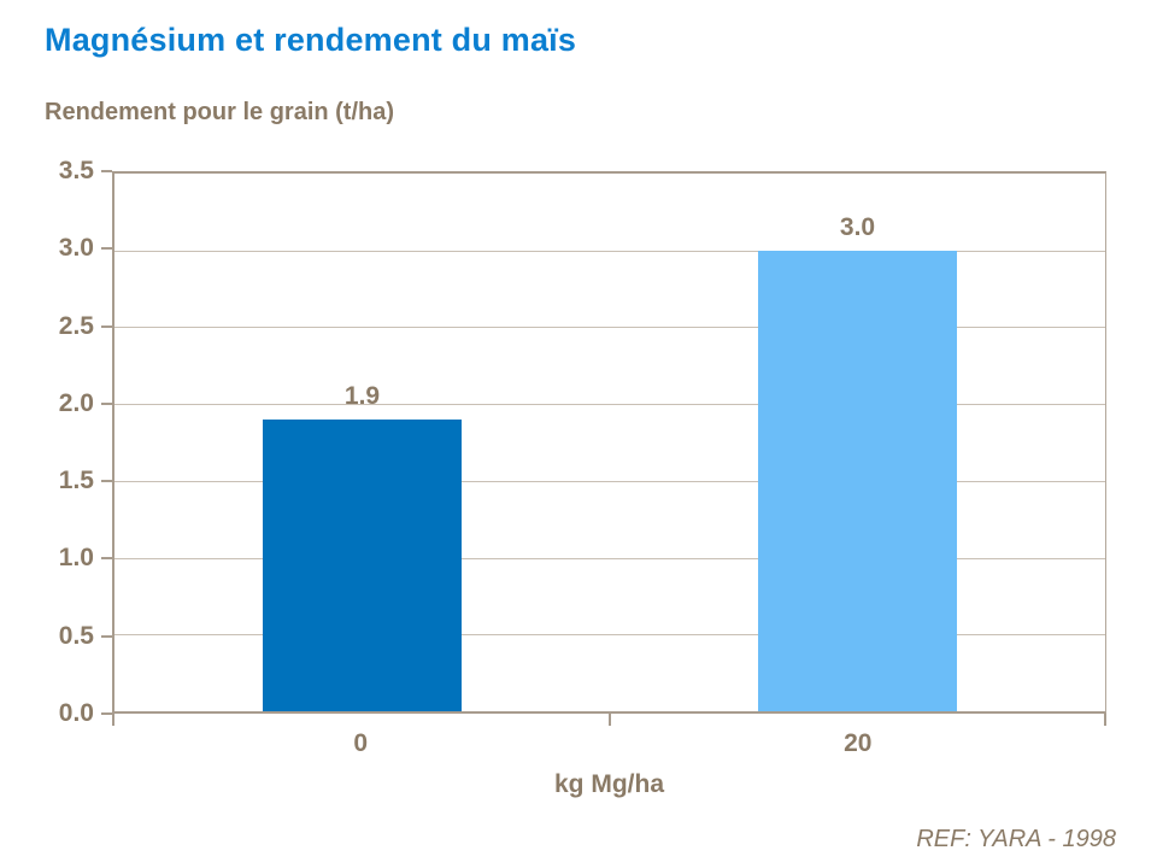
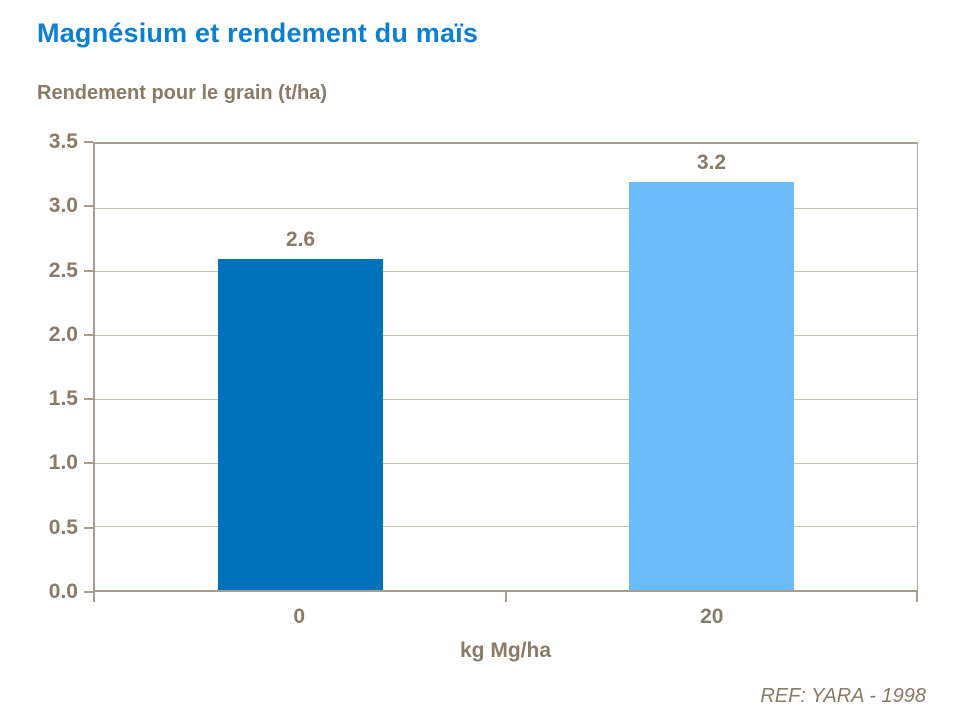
0: 1.9 -> 2.6
20: 3.0 -> 3.2
